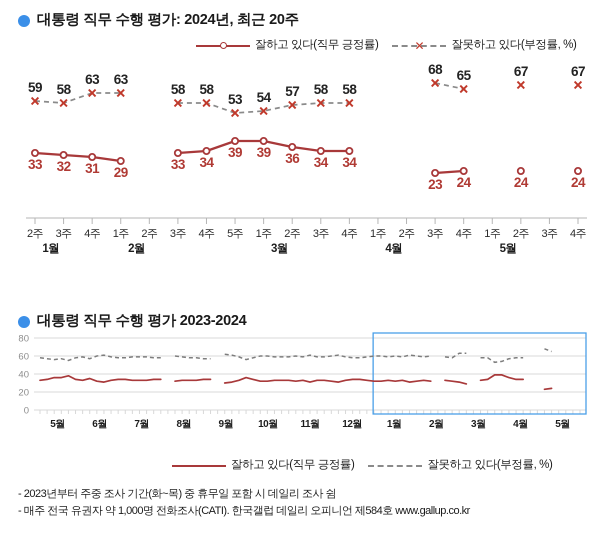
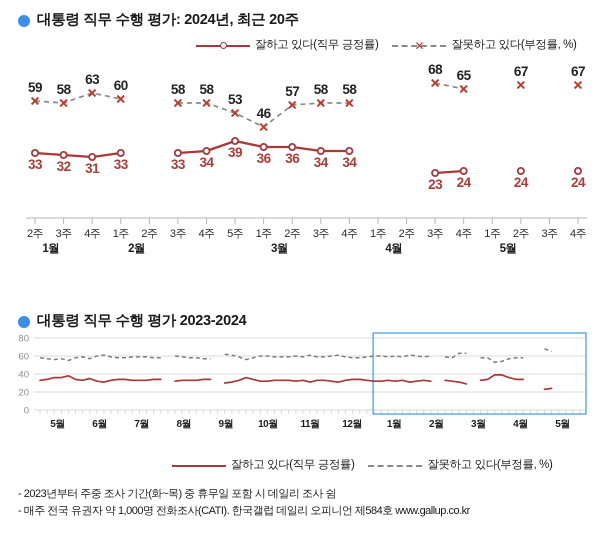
대통령 직무 수행 평가: 2024년, 최근 20주/잘하고 있다(직무 긍정률)/2월 1주: 29 -> 33
대통령 직무 수행 평가: 2024년, 최근 20주/잘못하고 있다(부정률, %)/2월 1주: 63 -> 60
대통령 직무 수행 평가: 2024년, 최근 20주/잘하고 있다(직무 긍정률)/3월 1주: 39 -> 36
대통령 직무 수행 평가: 2024년, 최근 20주/잘못하고 있다(부정률, %)/3월 1주: 54 -> 46
